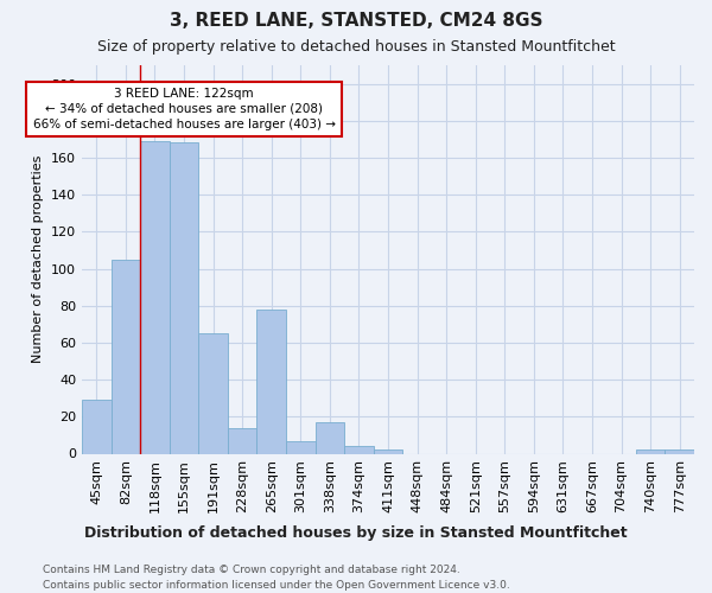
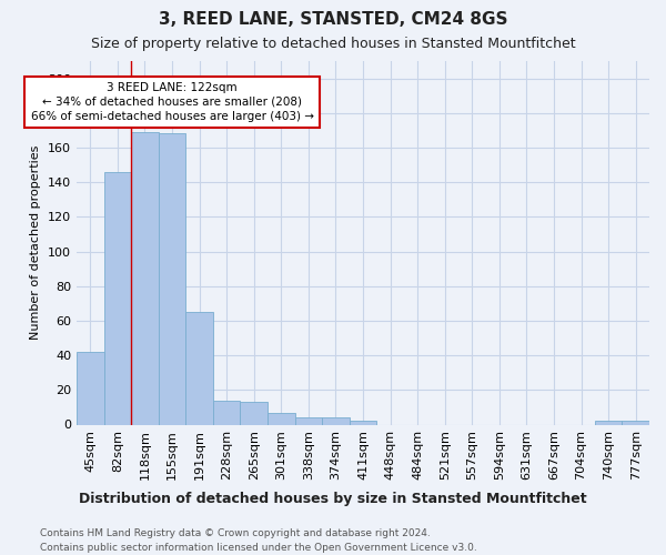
45sqm: 29 -> 42
82sqm: 105 -> 146
265sqm: 78 -> 13
338sqm: 17 -> 4
